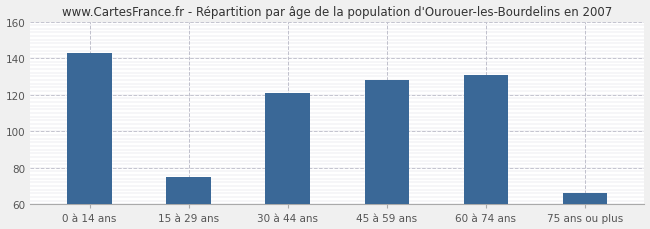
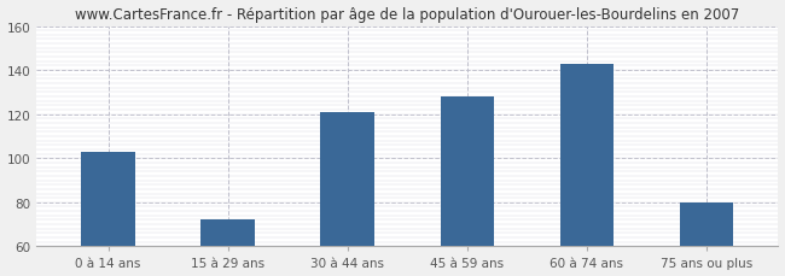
0 à 14 ans: 143 -> 103
15 à 29 ans: 75 -> 72
60 à 74 ans: 131 -> 143
75 ans ou plus: 66 -> 80
